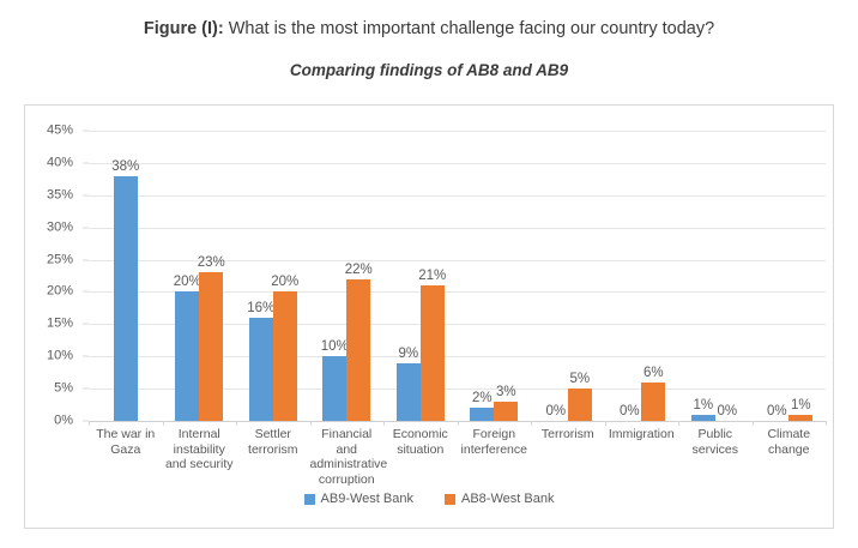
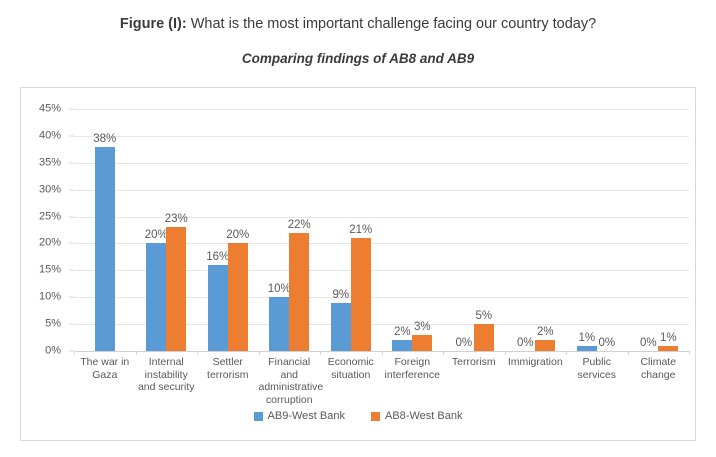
AB8-West Bank/Immigration: 6% -> 2%
